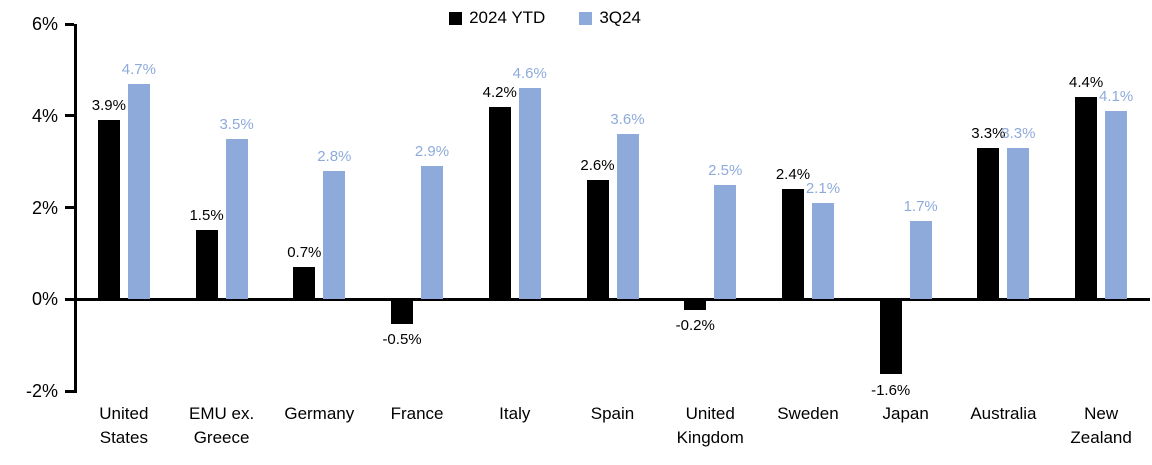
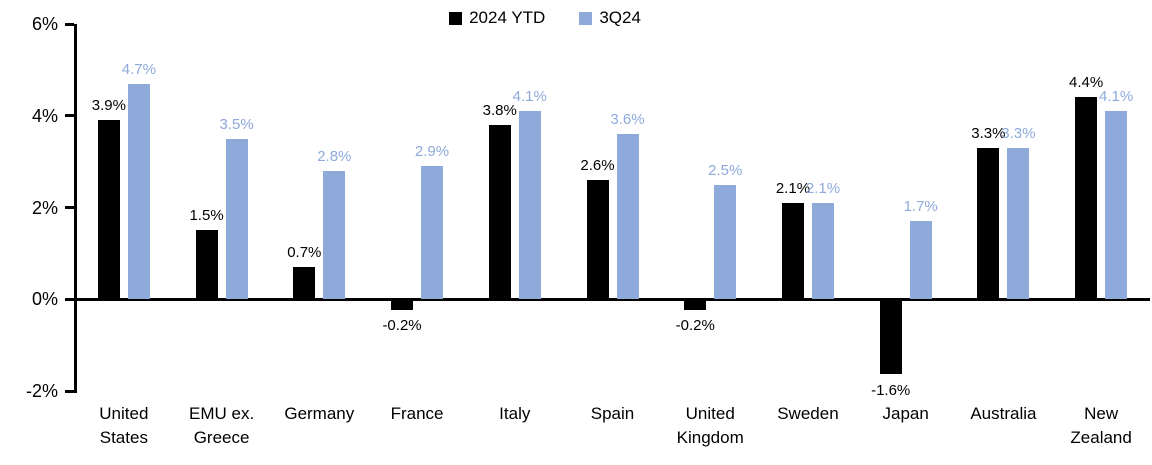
2024 YTD/France: -0.5% -> -0.2%
2024 YTD/Italy: 4.2% -> 3.8%
3Q24/Italy: 4.6% -> 4.1%
2024 YTD/Sweden: 2.4% -> 2.1%
